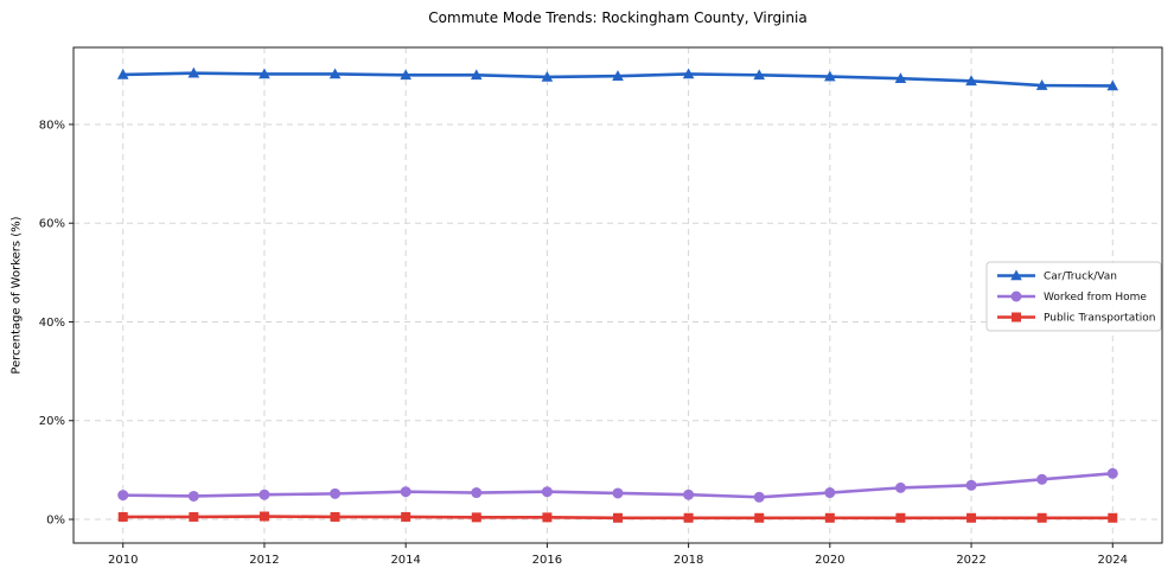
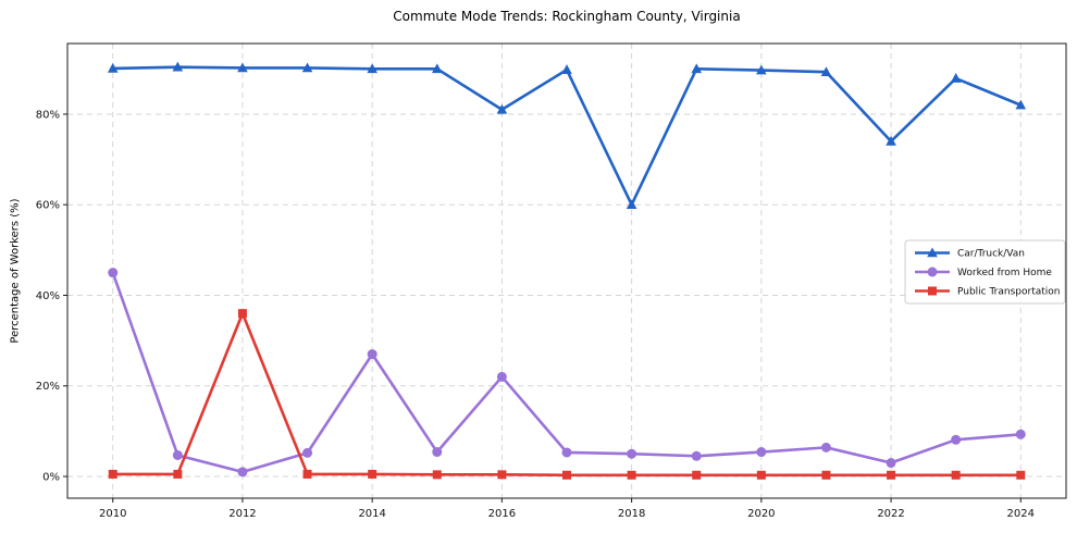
Worked from Home/2010: 5% -> 45%
Worked from Home/2012: 5% -> 1%
Public Transportation/2012: 1% -> 36%
Worked from Home/2014: 6% -> 27%
Car/Truck/Van/2016: 90% -> 81%
Worked from Home/2016: 6% -> 22%
Car/Truck/Van/2018: 90% -> 60%
Car/Truck/Van/2022: 89% -> 74%
Worked from Home/2022: 7% -> 3%
Car/Truck/Van/2024: 88% -> 82%
